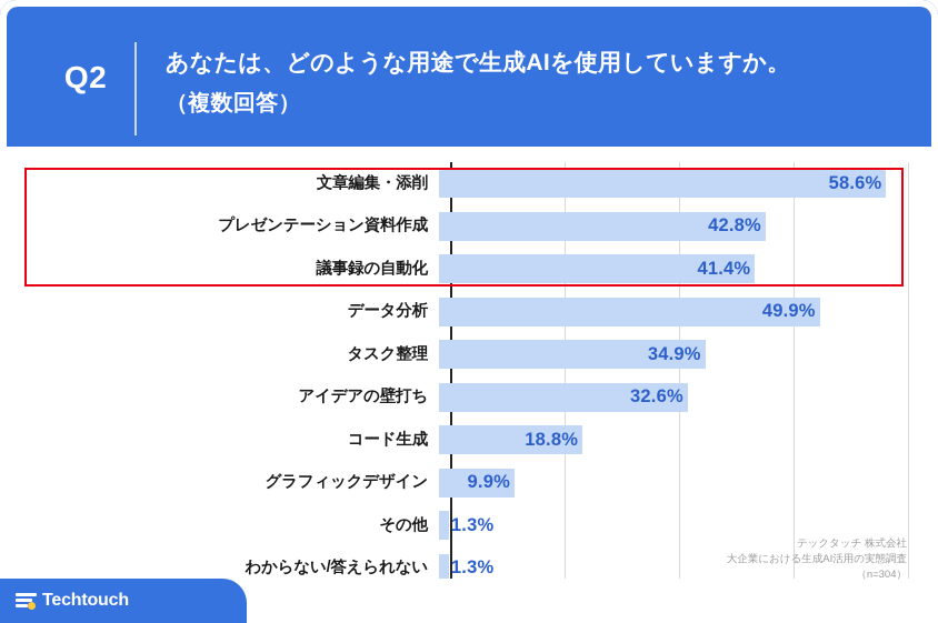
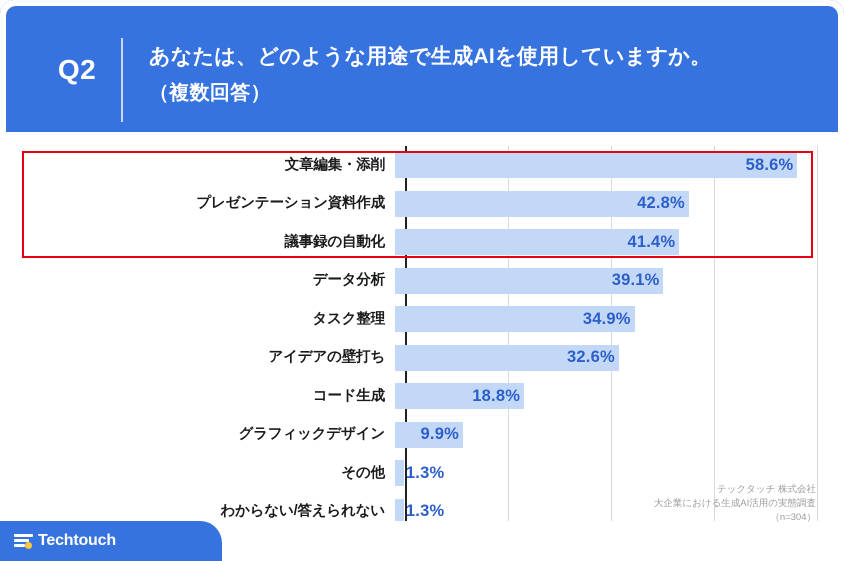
データ分析: 49.9% -> 39.1%
